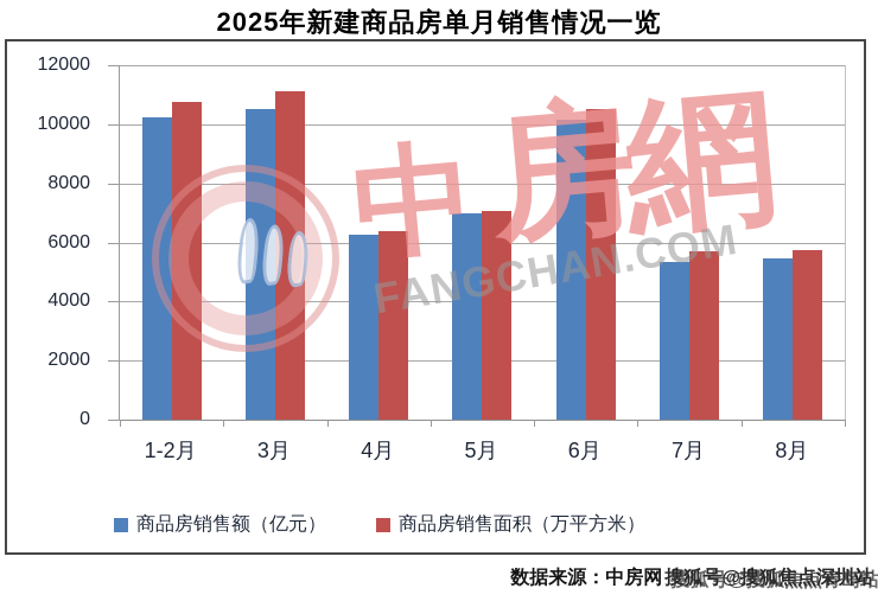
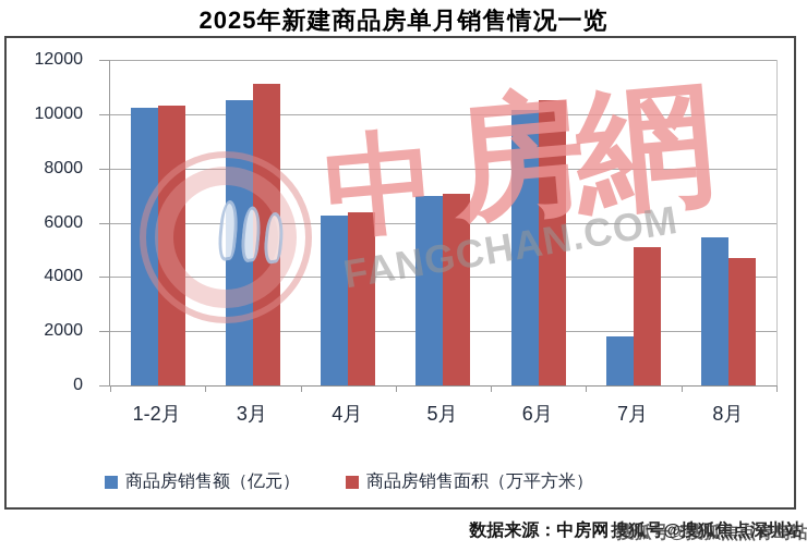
商品房销售面积（万平方米）/1-2月: 10800 -> 10300
商品房销售额（亿元）/7月: 5400 -> 1800
商品房销售面积（万平方米）/7月: 5700 -> 5100
商品房销售面积（万平方米）/8月: 5700 -> 4700
